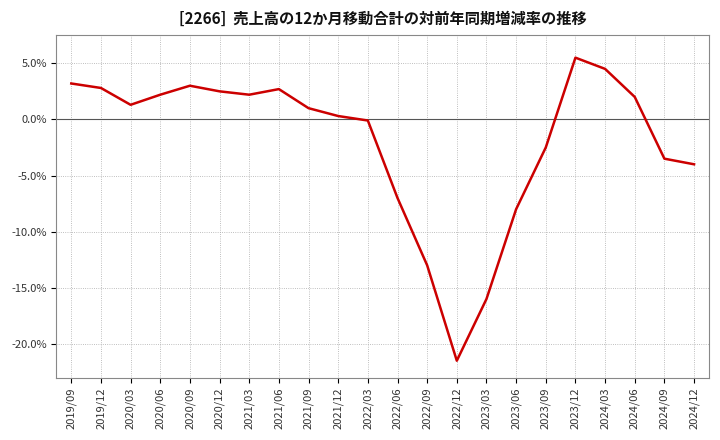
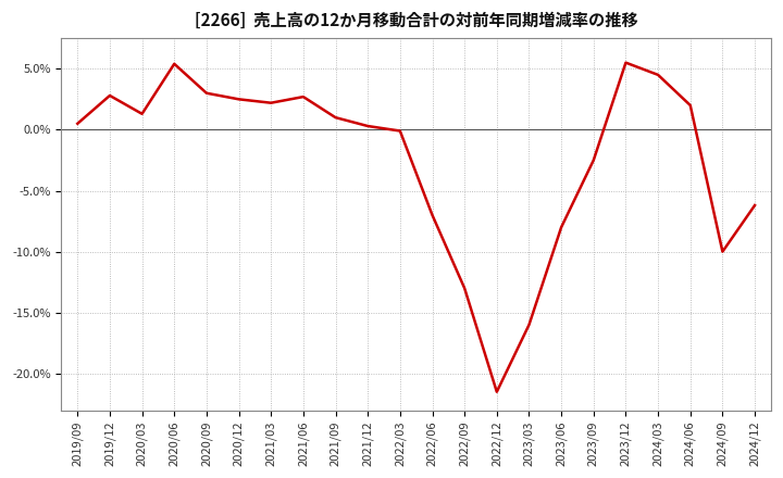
2019/09: 3.2% -> 0.5%
2020/06: 2.2% -> 5.4%
2024/09: -3.5% -> -10.0%
2024/12: -4.0% -> -6.2%
